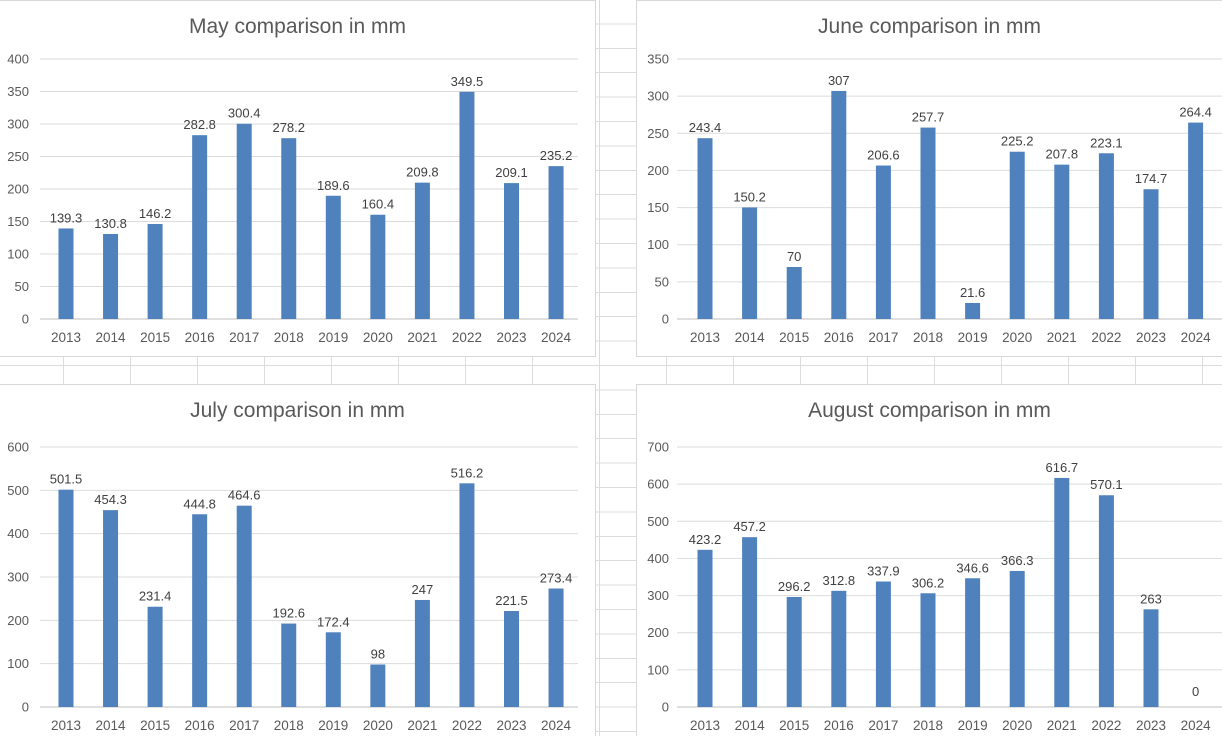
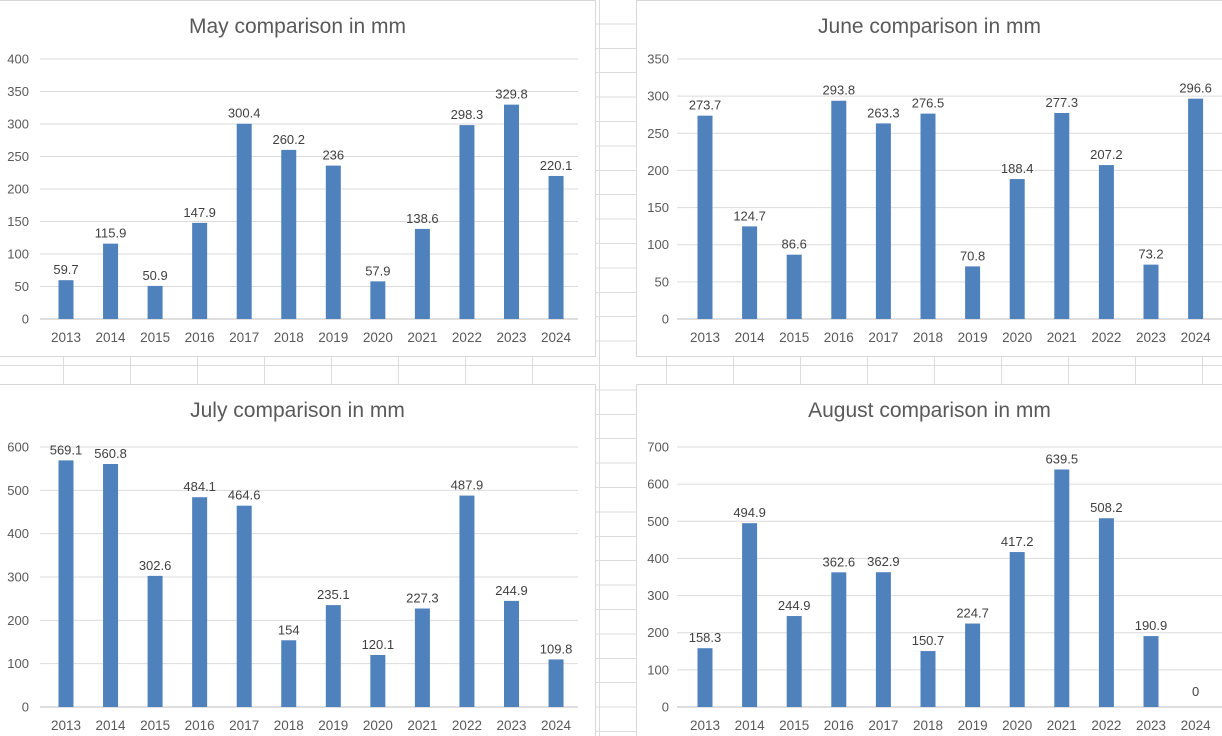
May comparison in mm/2013: 139.3 -> 59.7
May comparison in mm/2014: 130.8 -> 115.9
May comparison in mm/2015: 146.2 -> 50.9
May comparison in mm/2016: 282.8 -> 147.9
May comparison in mm/2018: 278.2 -> 260.2
May comparison in mm/2019: 189.6 -> 236
May comparison in mm/2020: 160.4 -> 57.9
May comparison in mm/2021: 209.8 -> 138.6
May comparison in mm/2022: 349.5 -> 298.3
May comparison in mm/2023: 209.1 -> 329.8
May comparison in mm/2024: 235.2 -> 220.1
June comparison in mm/2013: 243.4 -> 273.7
June comparison in mm/2014: 150.2 -> 124.7
June comparison in mm/2015: 70 -> 86.6
June comparison in mm/2016: 307 -> 293.8
June comparison in mm/2017: 206.6 -> 263.3
June comparison in mm/2018: 257.7 -> 276.5
June comparison in mm/2019: 21.6 -> 70.8
June comparison in mm/2020: 225.2 -> 188.4
June comparison in mm/2021: 207.8 -> 277.3
June comparison in mm/2022: 223.1 -> 207.2
June comparison in mm/2023: 174.7 -> 73.2
June comparison in mm/2024: 264.4 -> 296.6
July comparison in mm/2013: 501.5 -> 569.1
July comparison in mm/2014: 454.3 -> 560.8
July comparison in mm/2015: 231.4 -> 302.6
July comparison in mm/2016: 444.8 -> 484.1
July comparison in mm/2018: 192.6 -> 154
July comparison in mm/2019: 172.4 -> 235.1
July comparison in mm/2020: 98 -> 120.1
July comparison in mm/2021: 247 -> 227.3
July comparison in mm/2022: 516.2 -> 487.9
July comparison in mm/2023: 221.5 -> 244.9
July comparison in mm/2024: 273.4 -> 109.8
August comparison in mm/2013: 423.2 -> 158.3
August comparison in mm/2014: 457.2 -> 494.9
August comparison in mm/2015: 296.2 -> 244.9
August comparison in mm/2016: 312.8 -> 362.6
August comparison in mm/2017: 337.9 -> 362.9
August comparison in mm/2018: 306.2 -> 150.7
August comparison in mm/2019: 346.6 -> 224.7
August comparison in mm/2020: 366.3 -> 417.2
August comparison in mm/2021: 616.7 -> 639.5
August comparison in mm/2022: 570.1 -> 508.2
August comparison in mm/2023: 263 -> 190.9
